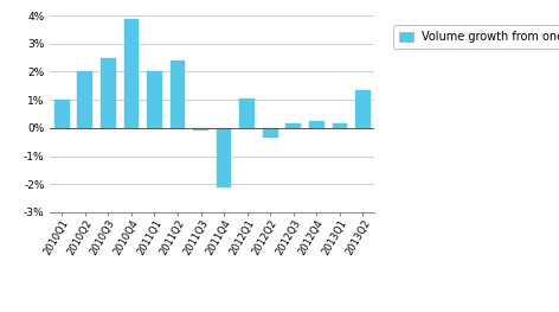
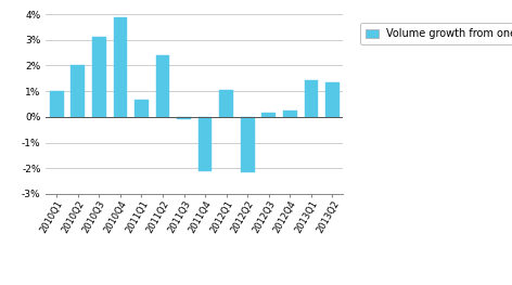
2010Q3: 2.50% -> 3.10%
2011Q1: 2.00% -> 0.65%
2012Q2: -0.35% -> -2.15%
2013Q1: 0.15% -> 1.45%
